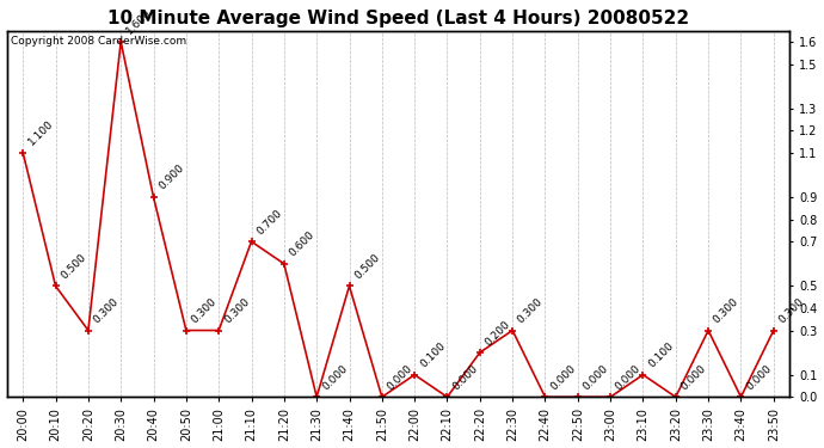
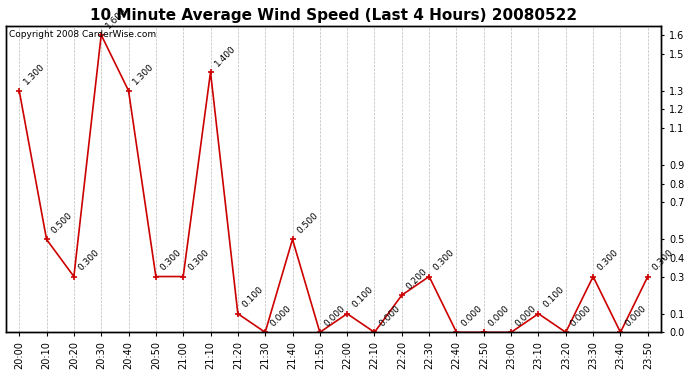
20:00: 1.100 -> 1.300
20:40: 0.900 -> 1.300
21:10: 0.700 -> 1.400
21:20: 0.600 -> 0.100
